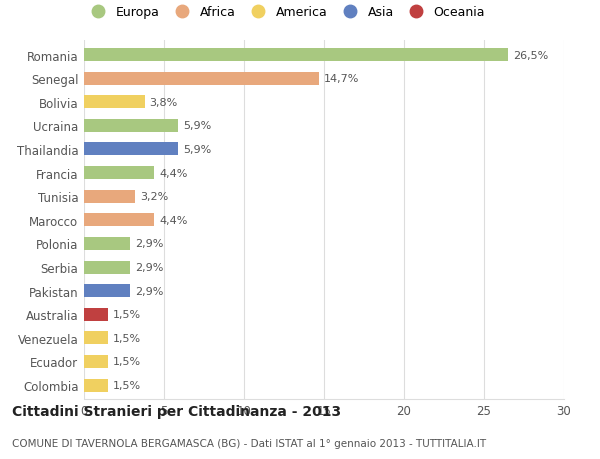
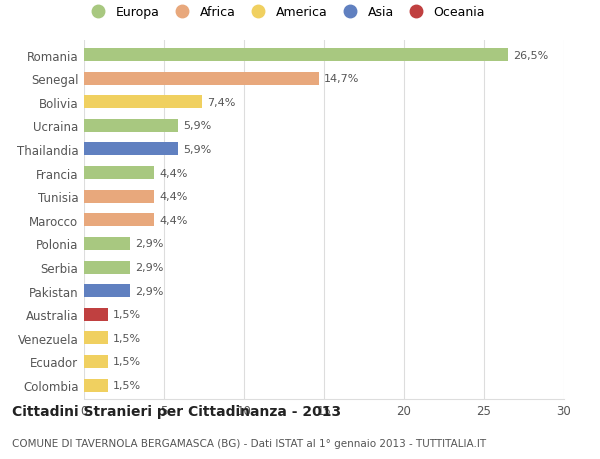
Bolivia: 3,8% -> 7,4%
Tunisia: 3,2% -> 4,4%
